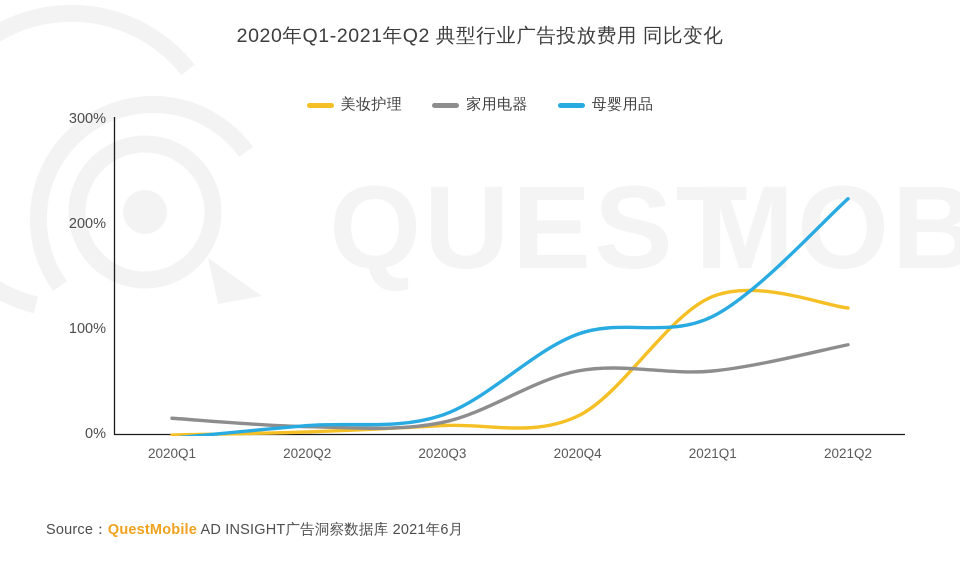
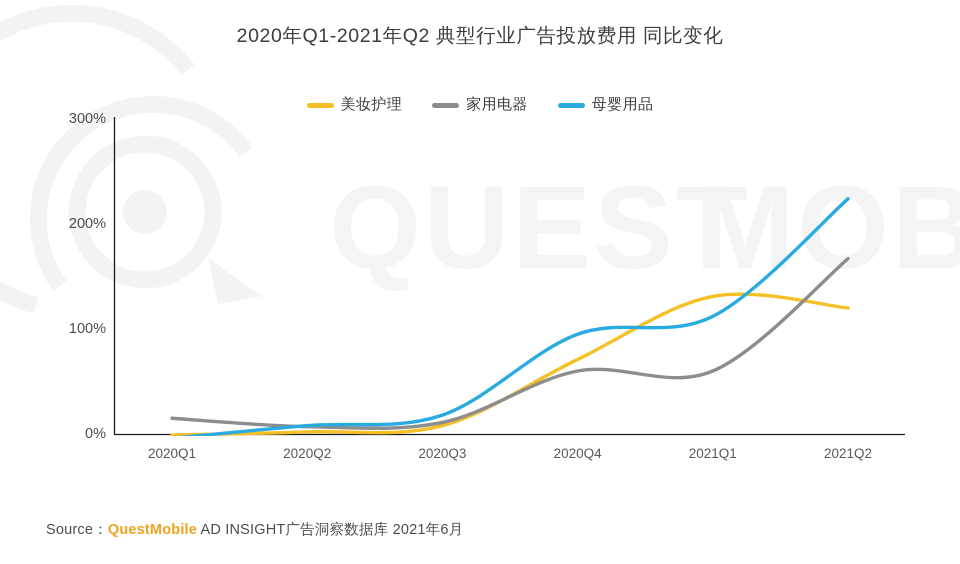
美妆护理/2020Q4: 17% -> 71%
家用电器/2021Q2: 85% -> 167%
